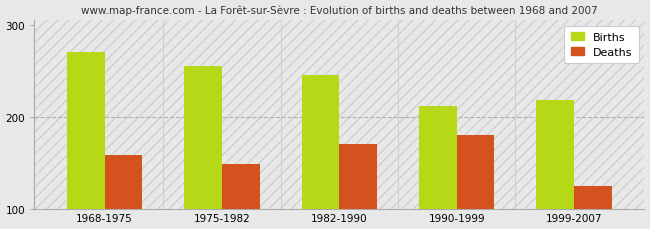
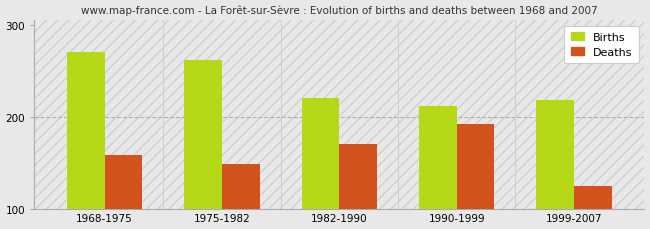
Births/1975-1982: 255 -> 262
Births/1982-1990: 245 -> 220
Deaths/1990-1999: 180 -> 192
